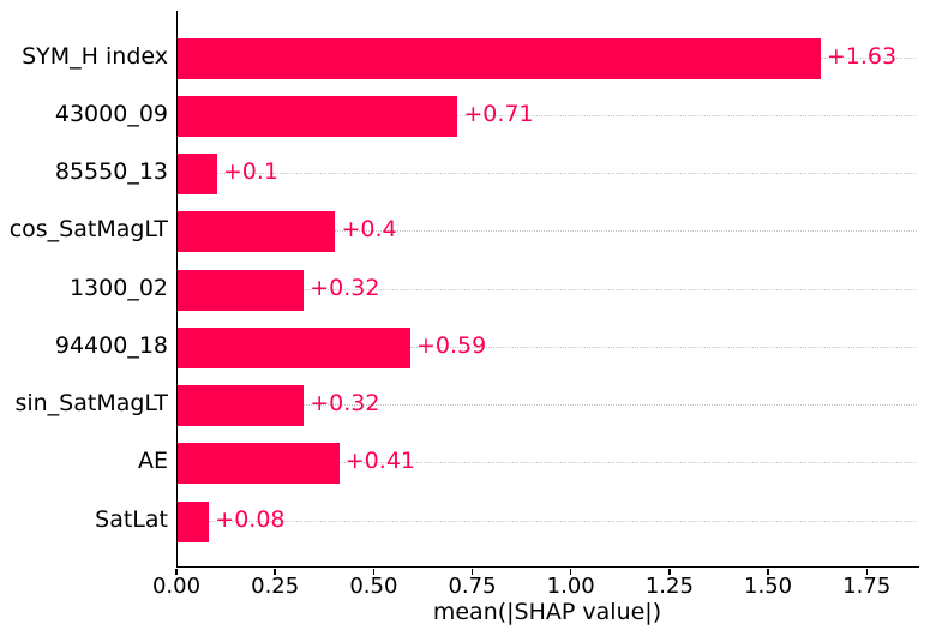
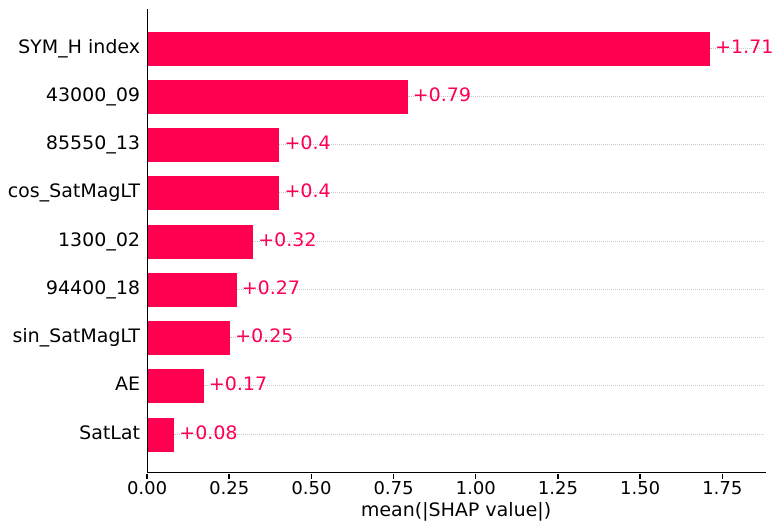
SYM_H index: +1.63 -> +1.71
43000_09: +0.71 -> +0.79
85550_13: +0.1 -> +0.4
94400_18: +0.59 -> +0.27
sin_SatMagLT: +0.32 -> +0.25
AE: +0.41 -> +0.17
